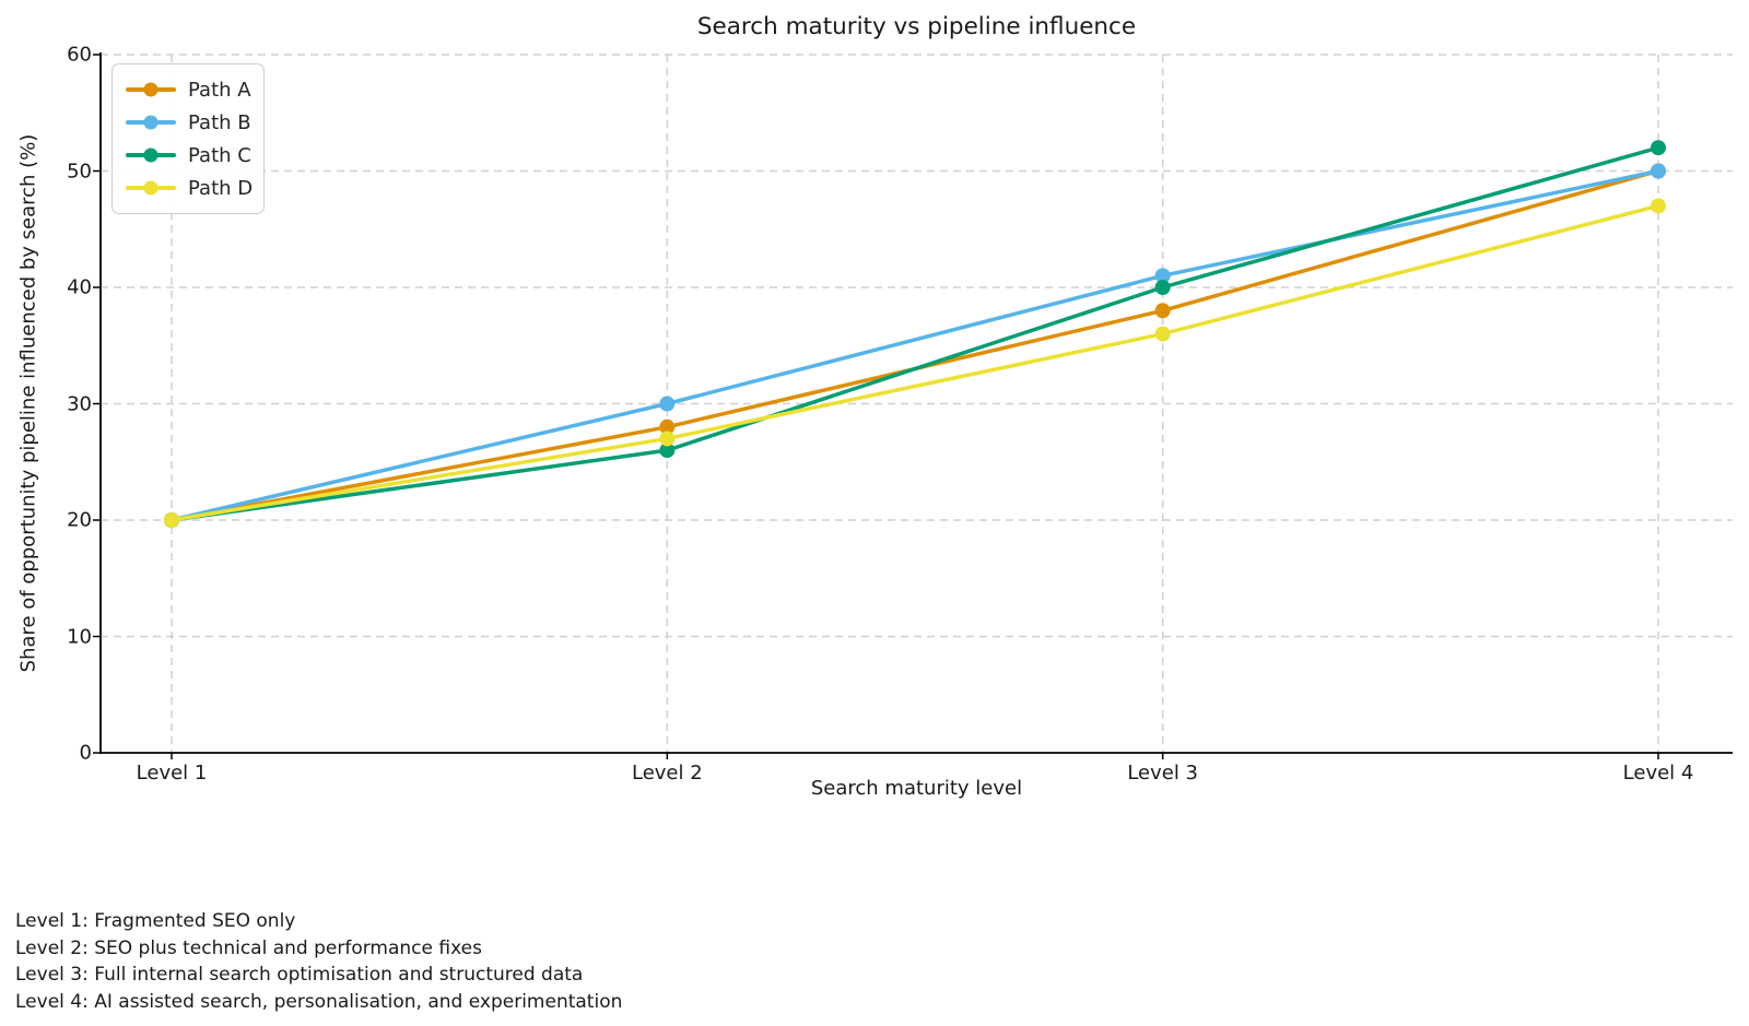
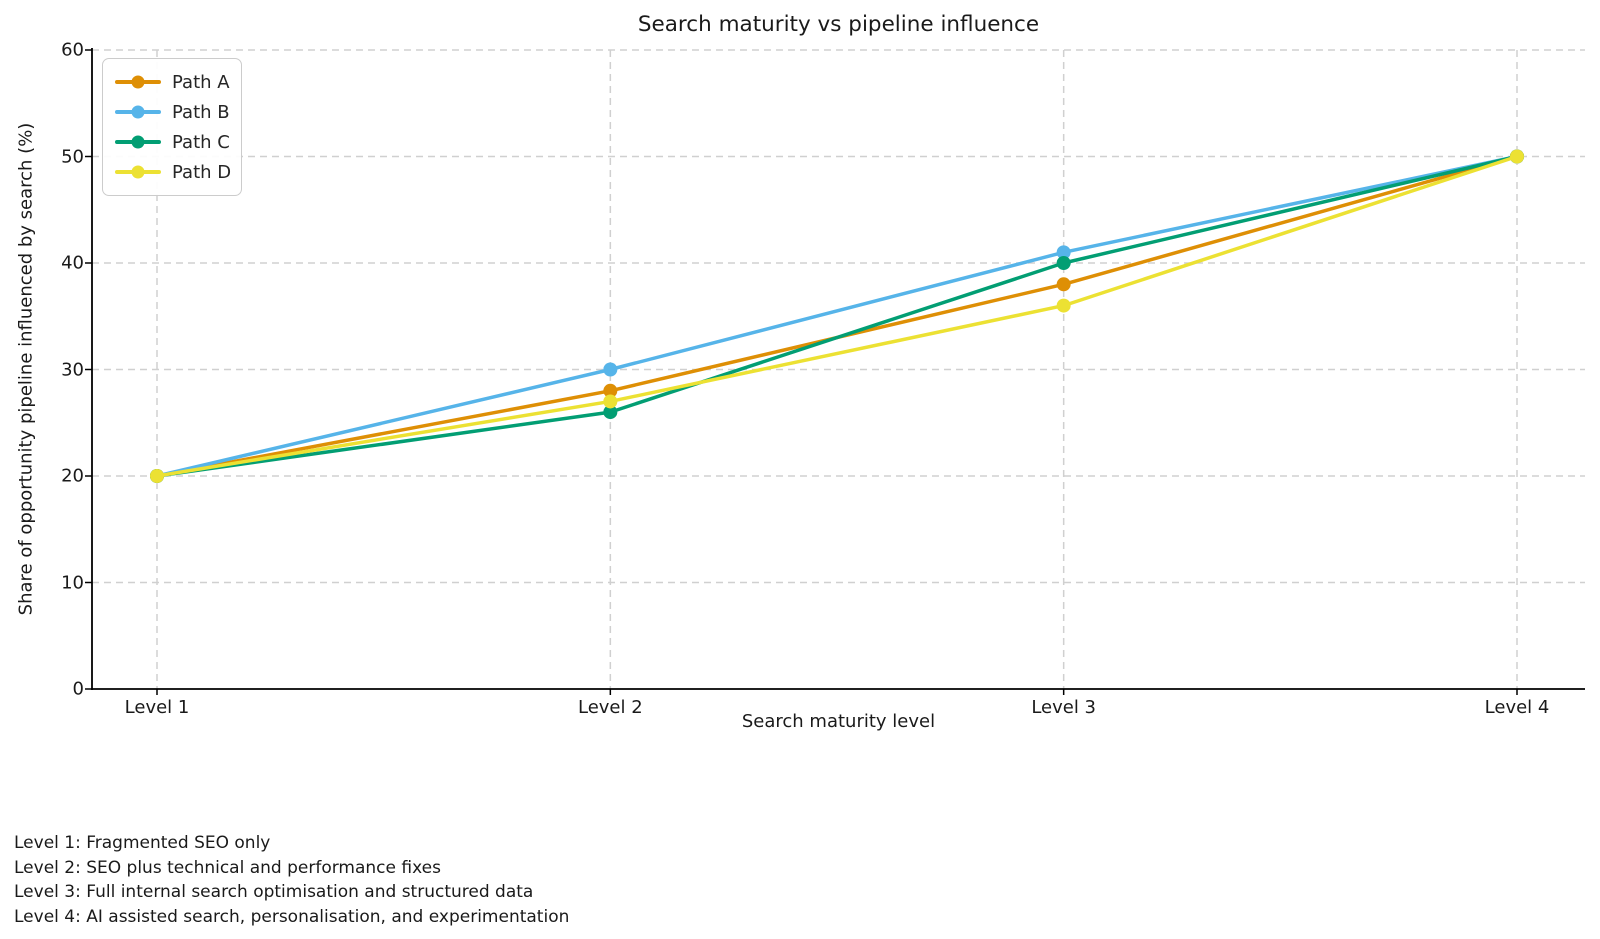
Path C/Level 4: 52 -> 50
Path D/Level 4: 47 -> 50
